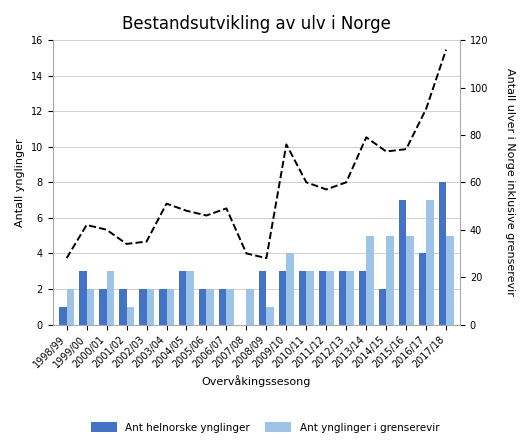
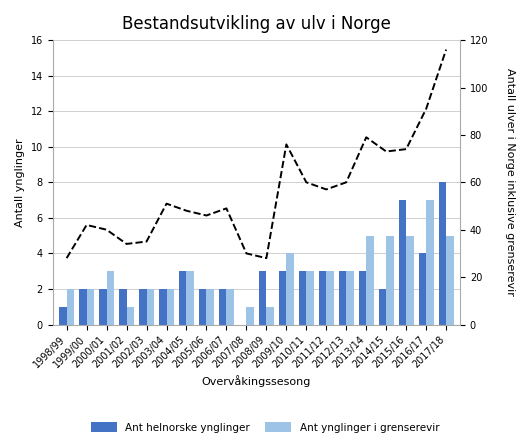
Ant helnorske ynglinger/1999/00: 3 -> 2
Ant ynglinger i grenserevir/2007/08: 2 -> 1
